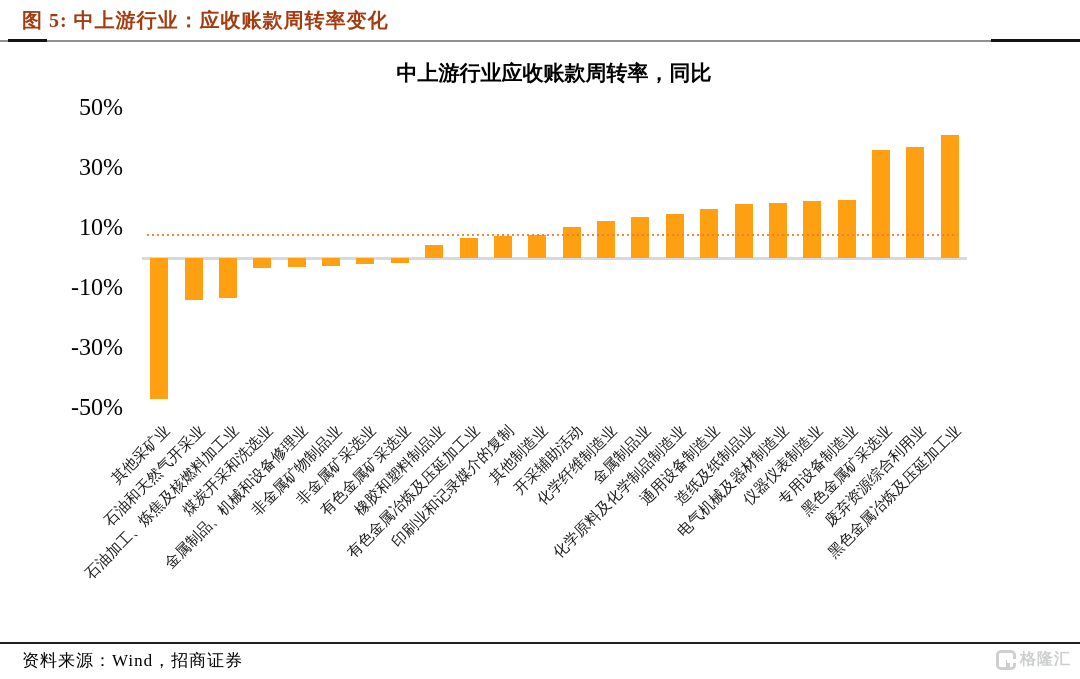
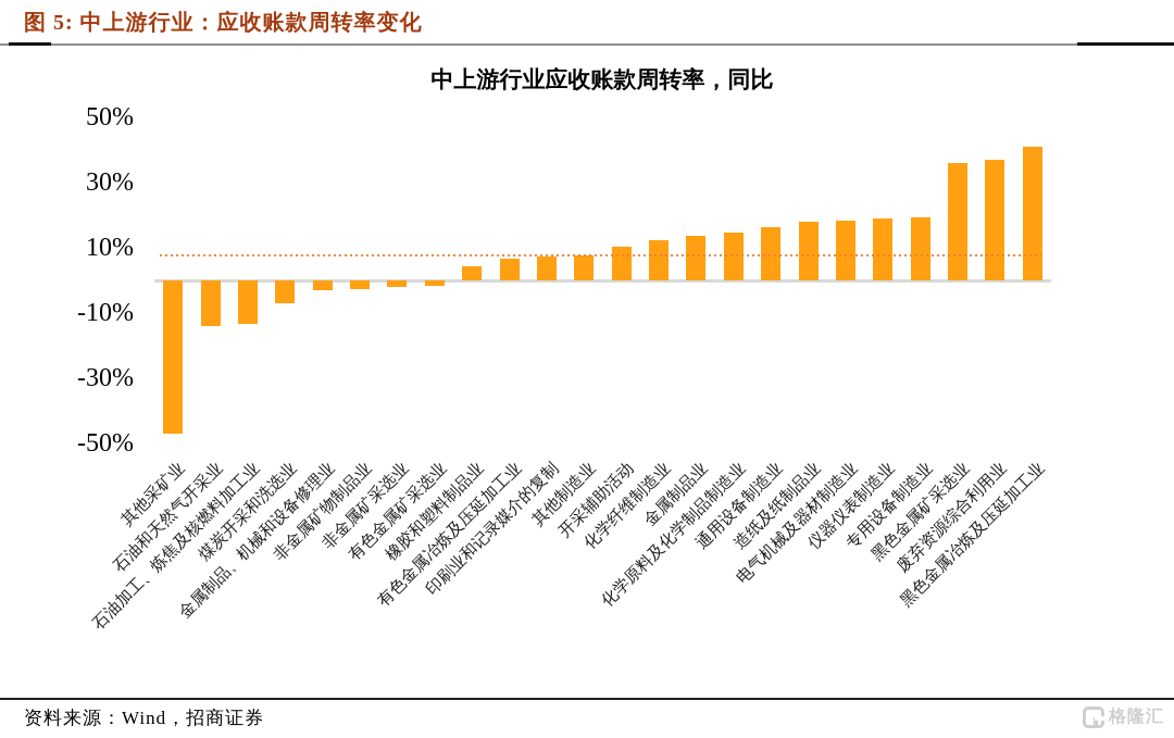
煤炭开采和洗选业: -3% -> -7%
